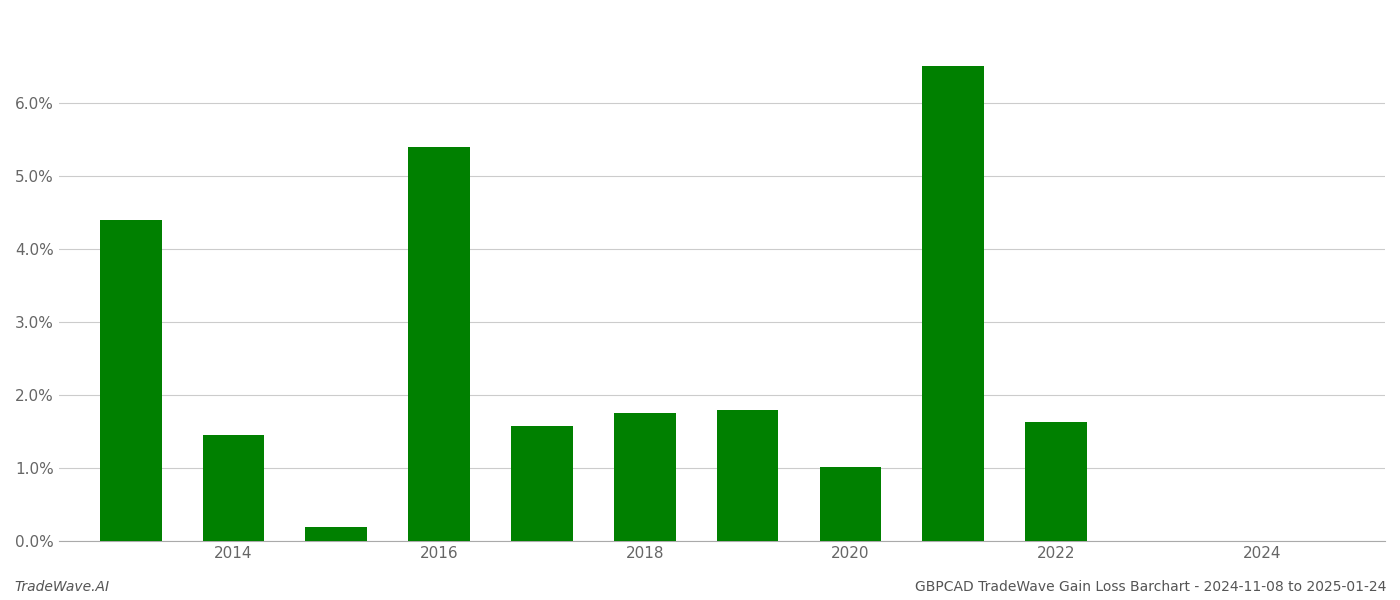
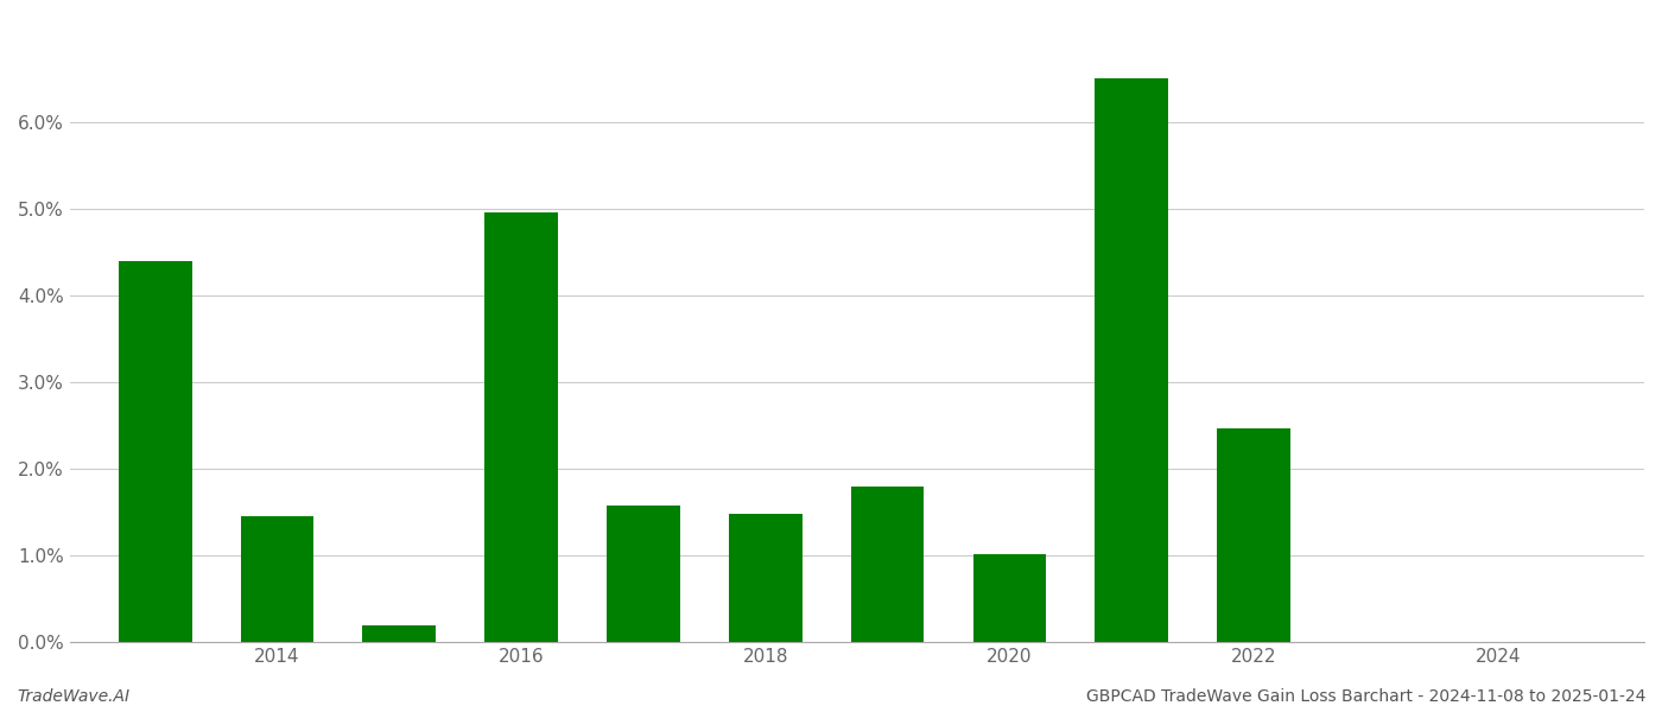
2016: 5.40% -> 4.96%
2018: 1.75% -> 1.48%
2022: 1.63% -> 2.46%
